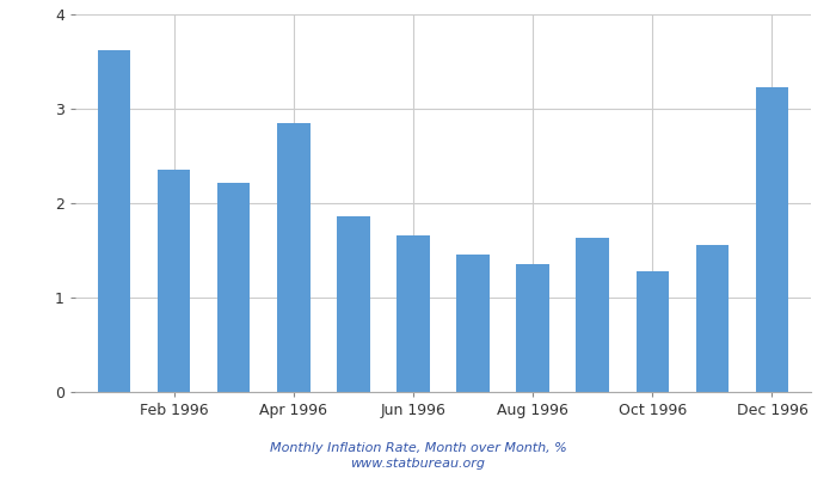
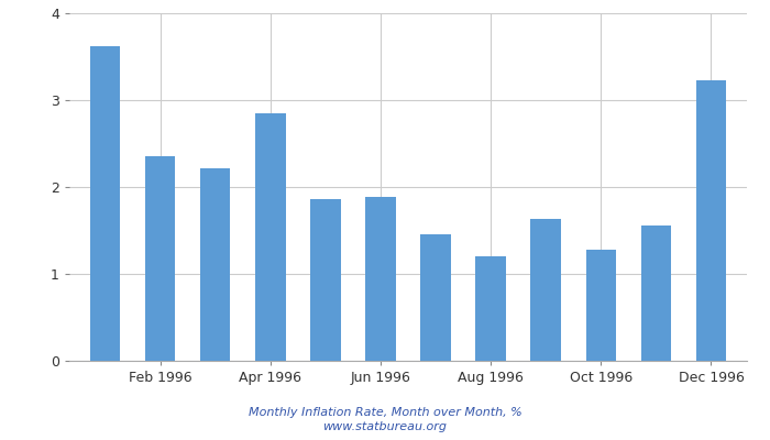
Jun 1996: 1.66 -> 1.88
Aug 1996: 1.35 -> 1.20
